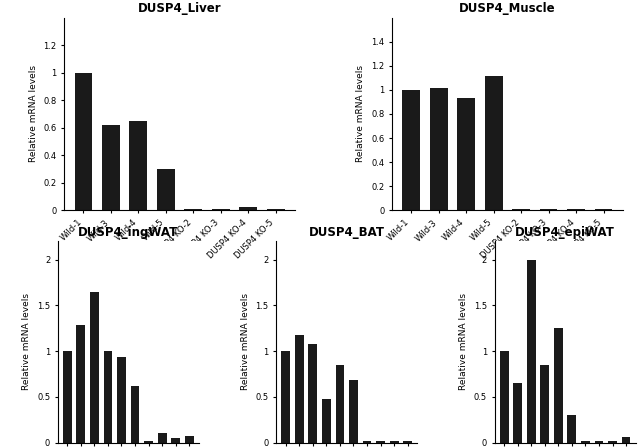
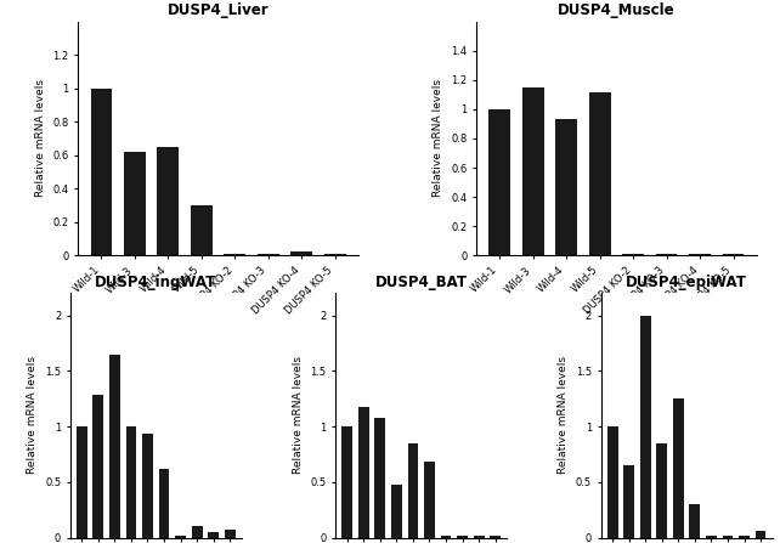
DUSP4_Muscle/Wild-3: 1.02 -> 1.15
